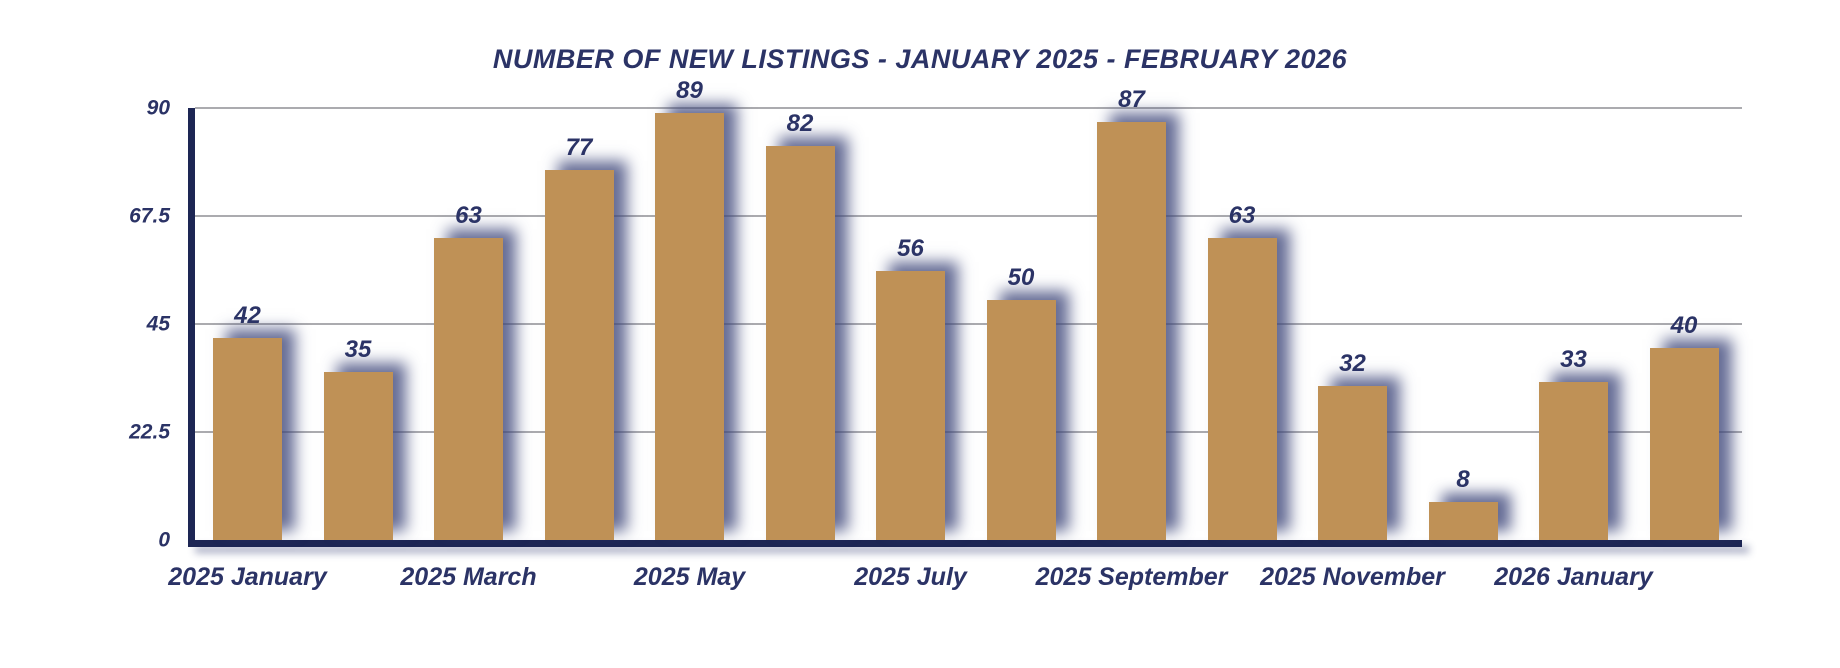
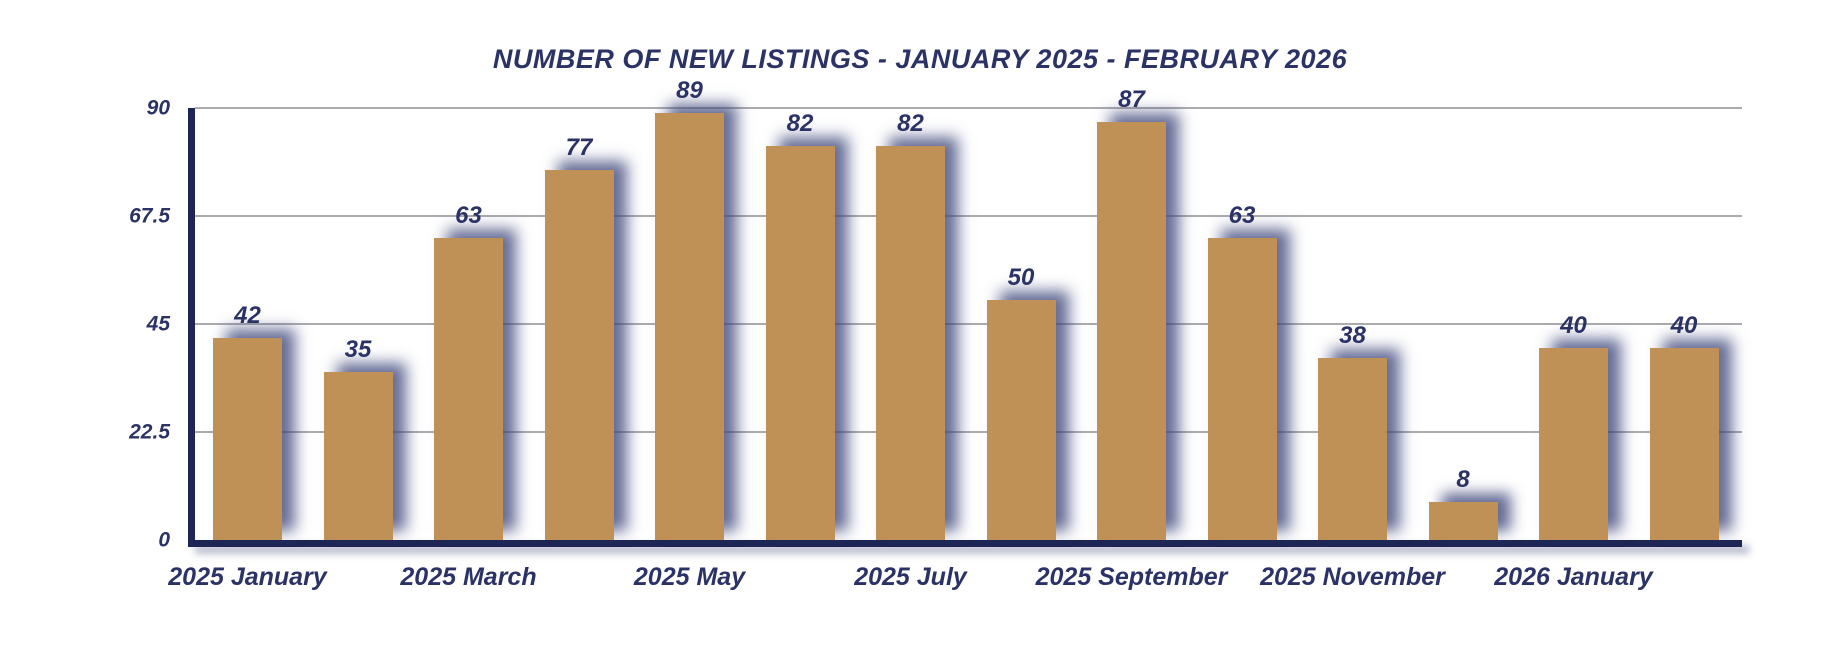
2025 July: 56 -> 82
2025 November: 32 -> 38
2026 January: 33 -> 40
